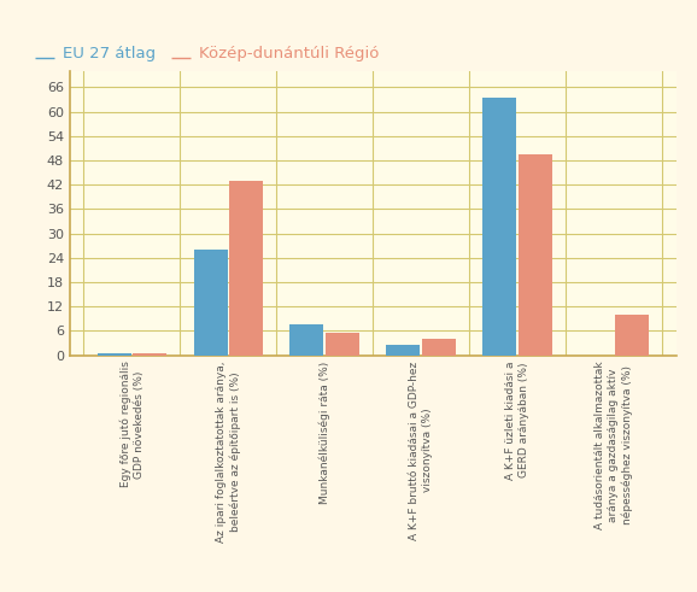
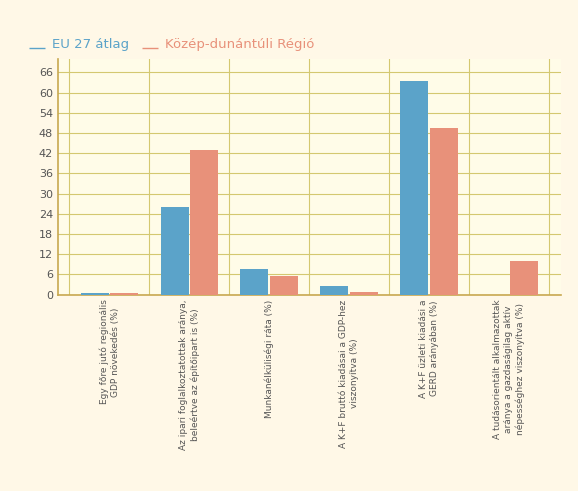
Közép-dunántúli Régió/A K+F bruttó kiadásai a GDP-hez viszonyítva (%): 4.0 -> 0.7
